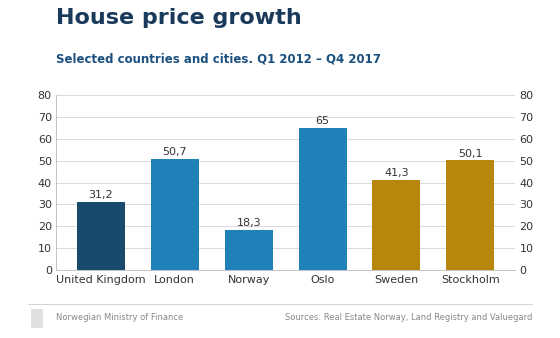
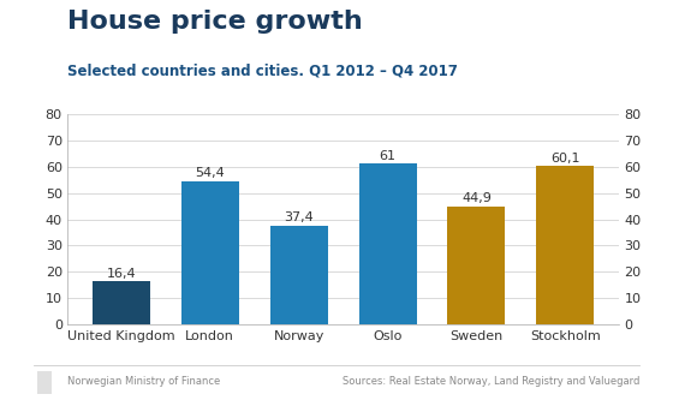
United Kingdom: 31,2 -> 16,4
London: 50,7 -> 54,4
Norway: 18,3 -> 37,4
Oslo: 65 -> 61
Sweden: 41,3 -> 44,9
Stockholm: 50,1 -> 60,1
